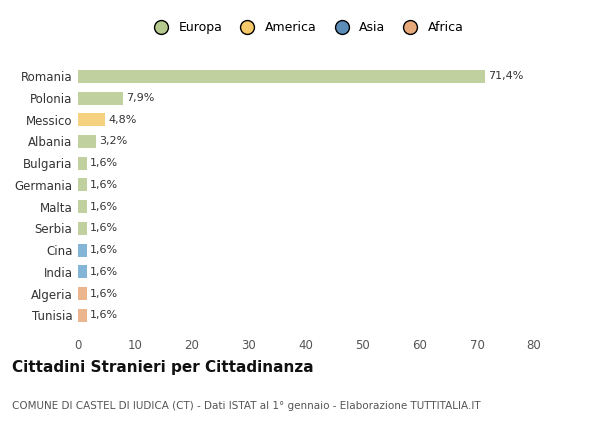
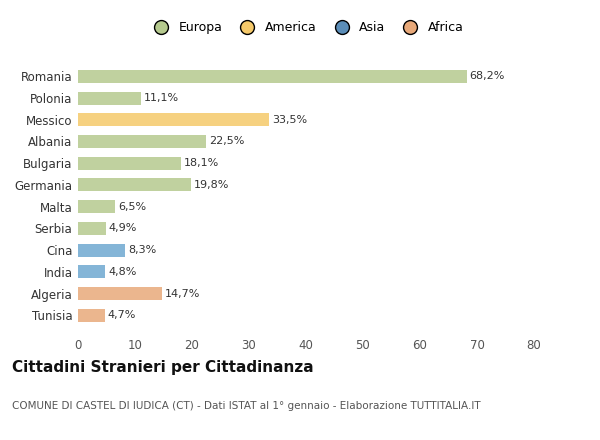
Romania: 71,4% -> 68,2%
Polonia: 7,9% -> 11,1%
Messico: 4,8% -> 33,5%
Albania: 3,2% -> 22,5%
Bulgaria: 1,6% -> 18,1%
Germania: 1,6% -> 19,8%
Malta: 1,6% -> 6,5%
Serbia: 1,6% -> 4,9%
Cina: 1,6% -> 8,3%
India: 1,6% -> 4,8%
Algeria: 1,6% -> 14,7%
Tunisia: 1,6% -> 4,7%
